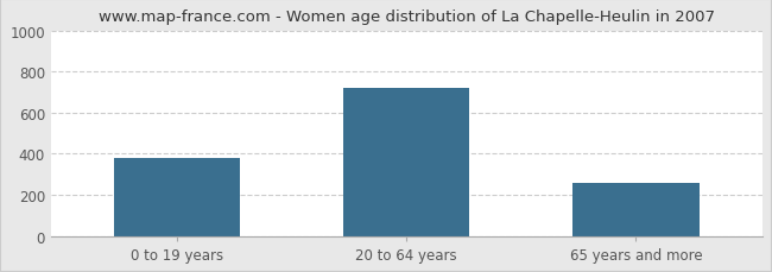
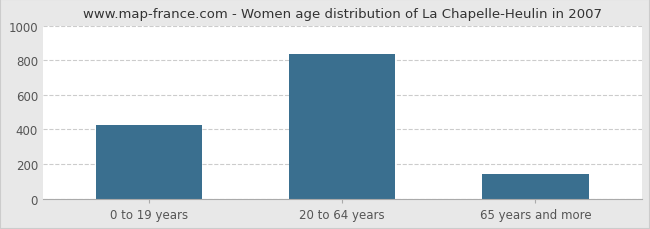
0 to 19 years: 380 -> 420
20 to 64 years: 720 -> 840
65 years and more: 260 -> 140
